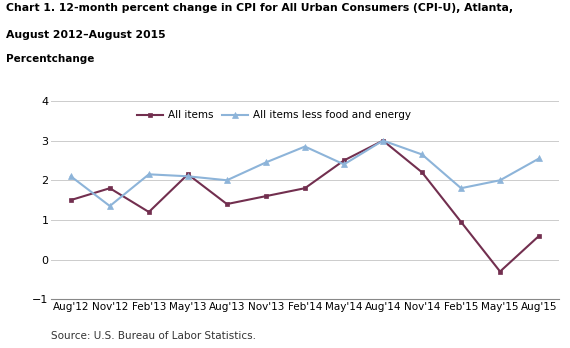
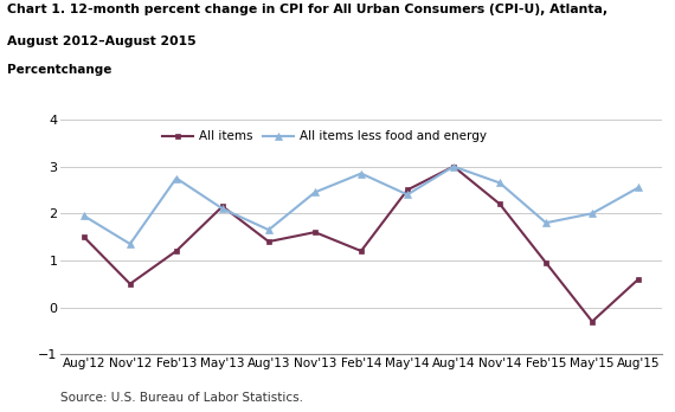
All items less food and energy/Aug'12: 2.10 -> 1.95
All items/Nov'12: 1.80 -> 0.50
All items less food and energy/Feb'13: 2.15 -> 2.75
All items less food and energy/Aug'13: 2.00 -> 1.65
All items/Feb'14: 1.80 -> 1.20
